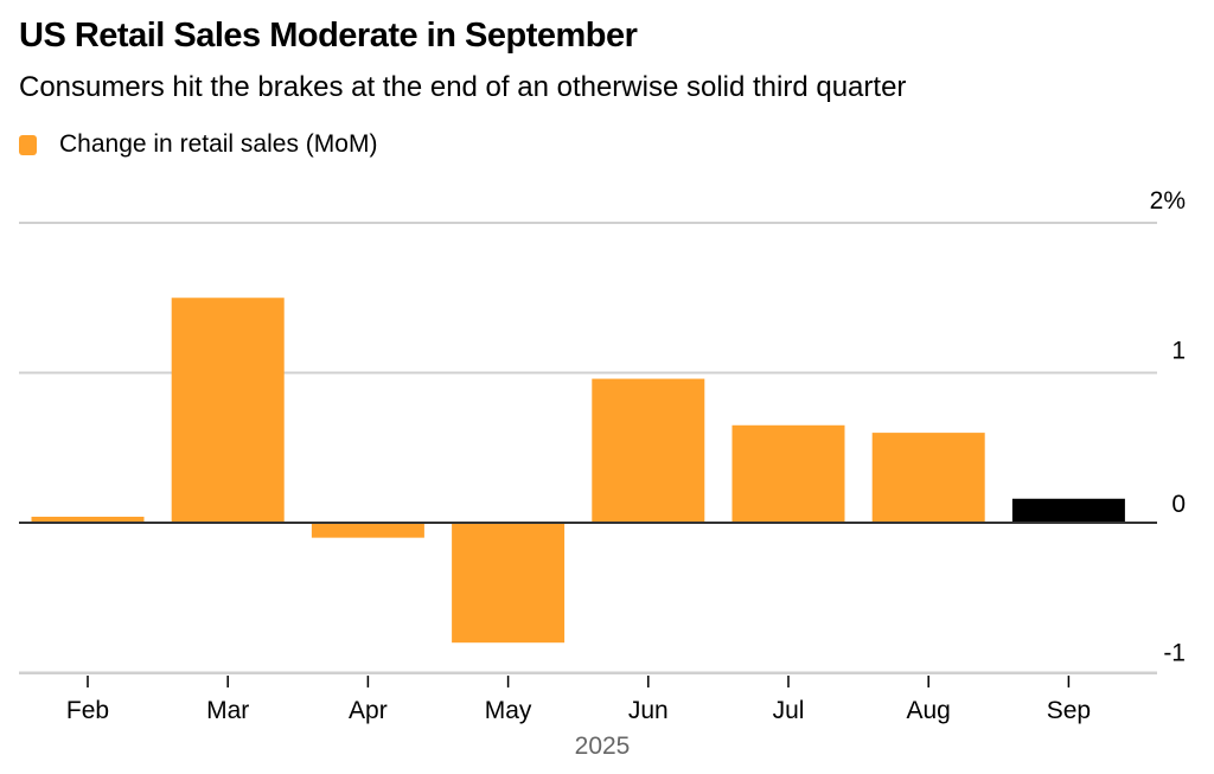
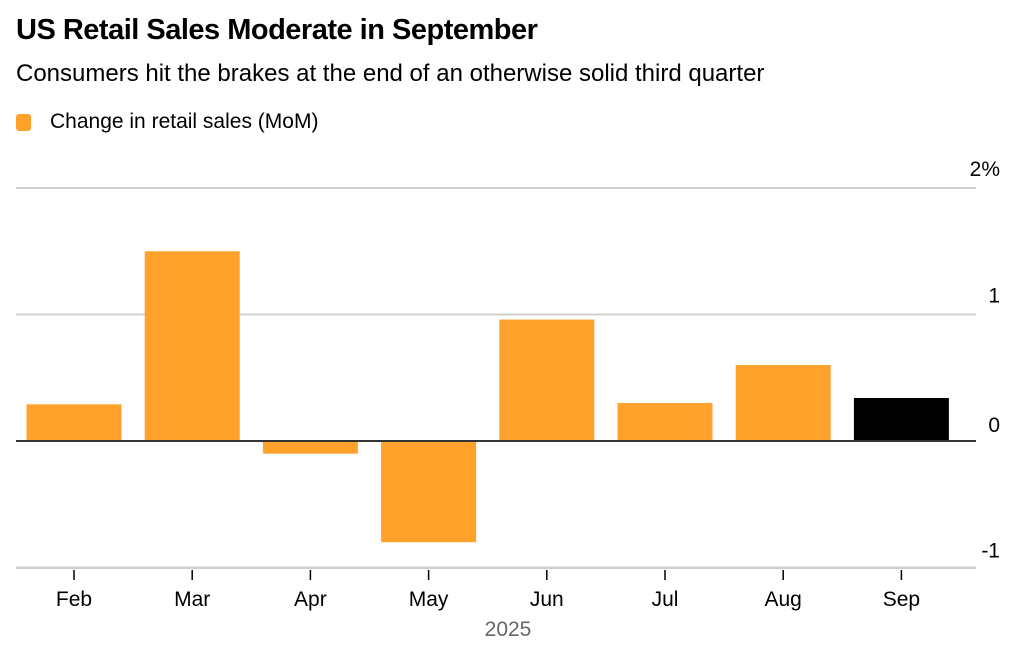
Feb: 0.04% -> 0.29%
Jul: 0.65% -> 0.30%
Sep: 0.16% -> 0.34%
